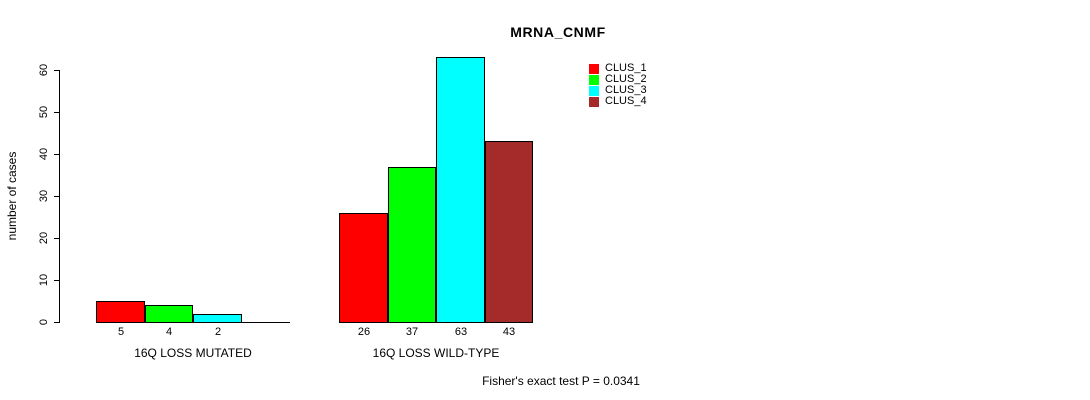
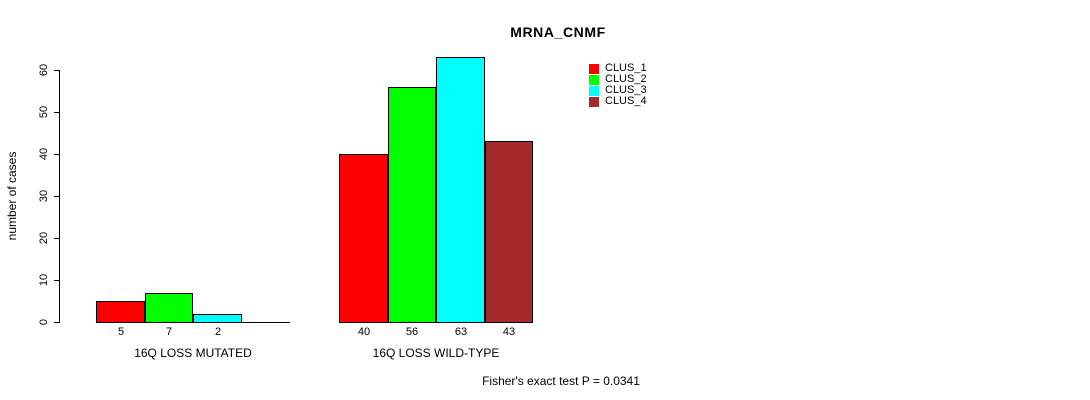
CLUS_2/16Q LOSS MUTATED: 4 -> 7
CLUS_1/16Q LOSS WILD-TYPE: 26 -> 40
CLUS_2/16Q LOSS WILD-TYPE: 37 -> 56
